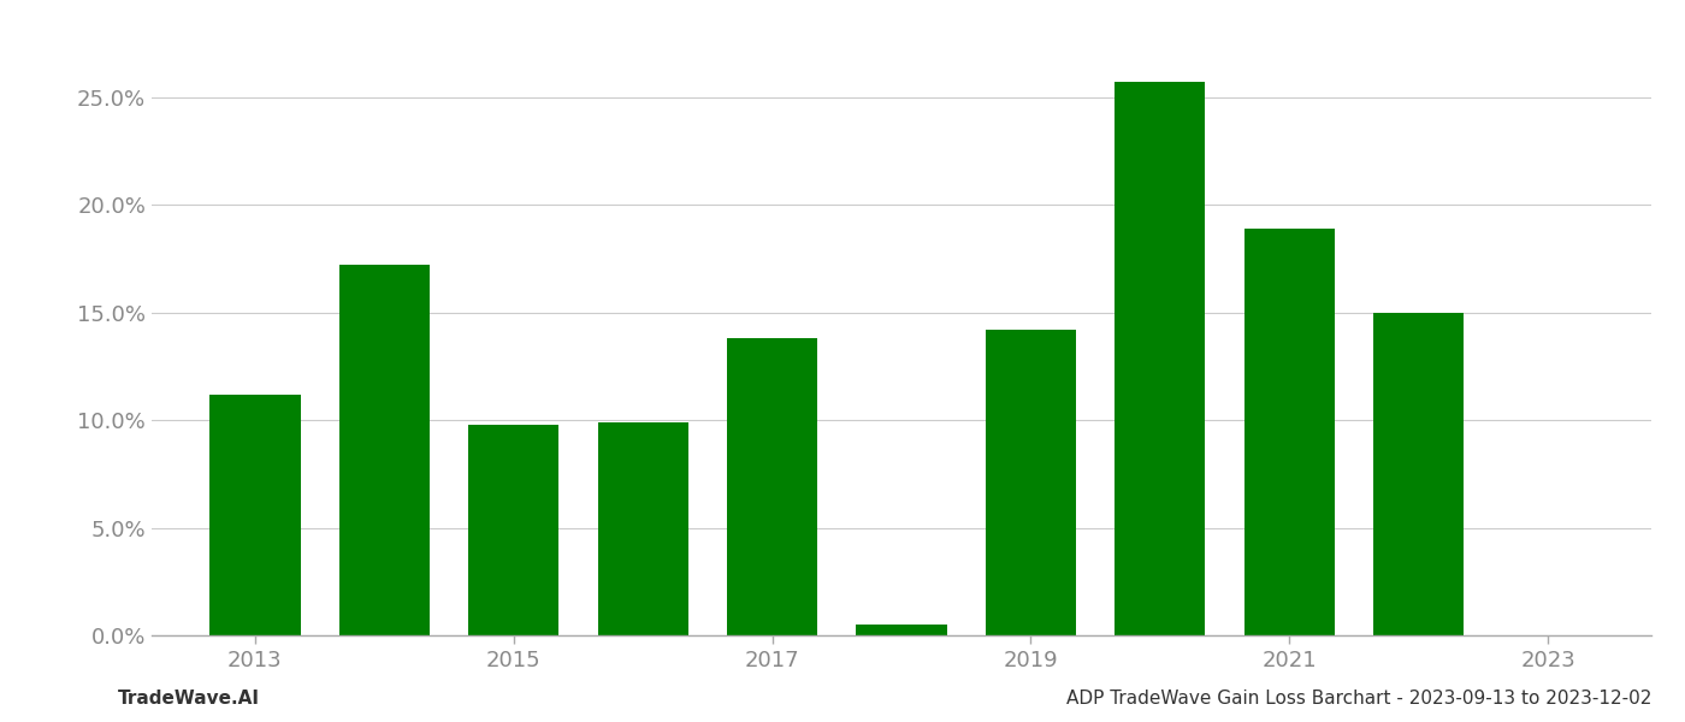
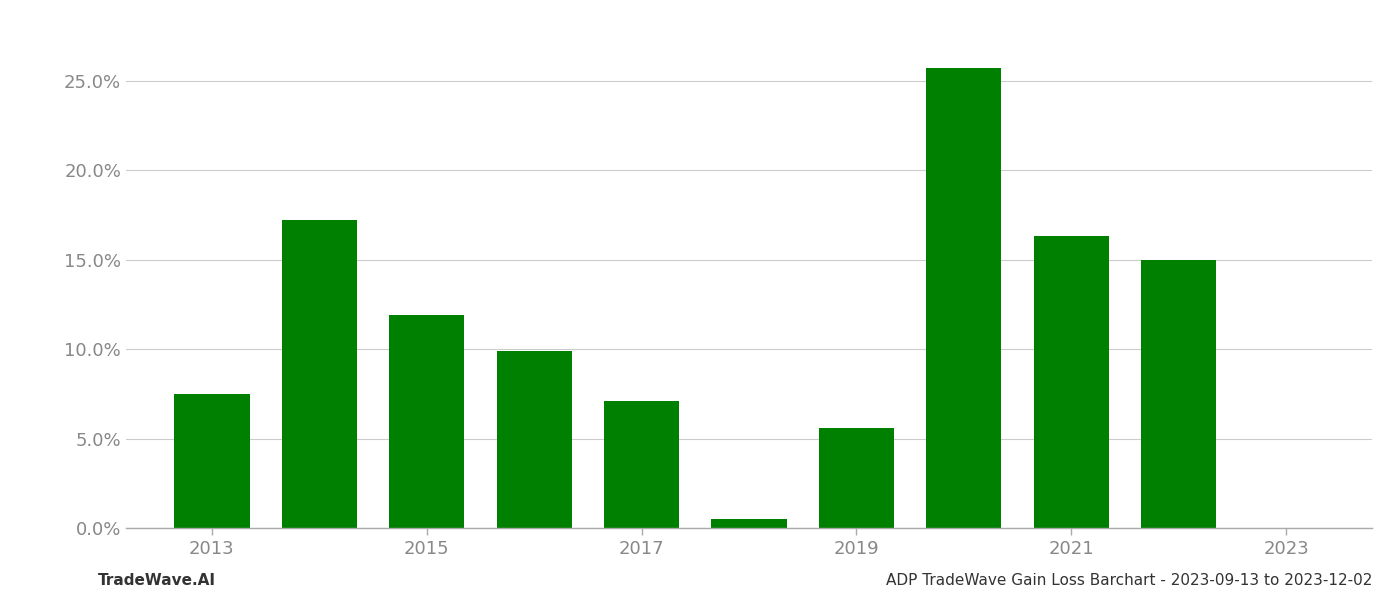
2013: 11.2% -> 7.5%
2015: 9.8% -> 11.9%
2017: 13.8% -> 7.1%
2019: 14.2% -> 5.6%
2021: 18.9% -> 16.3%
